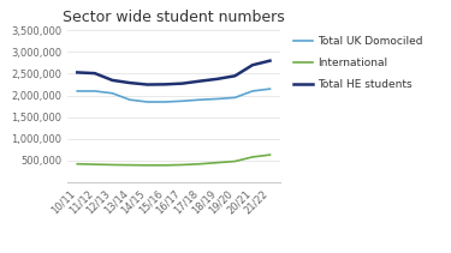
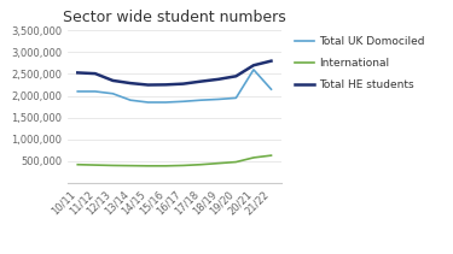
Total UK Domociled/20/21: 2,100,000 -> 2,600,000
